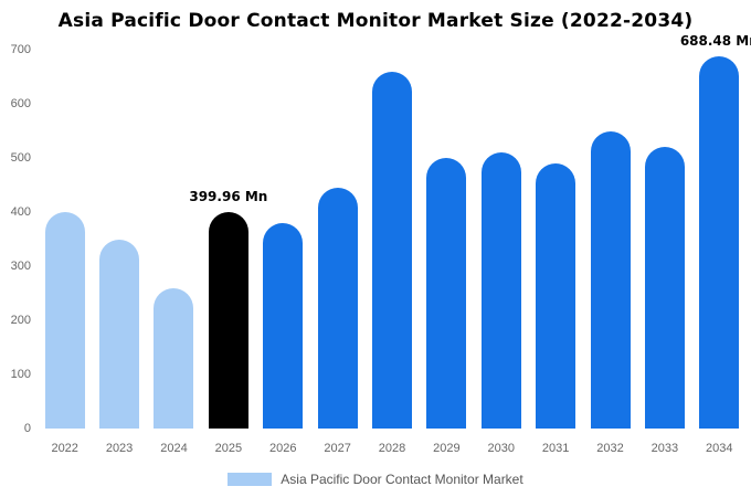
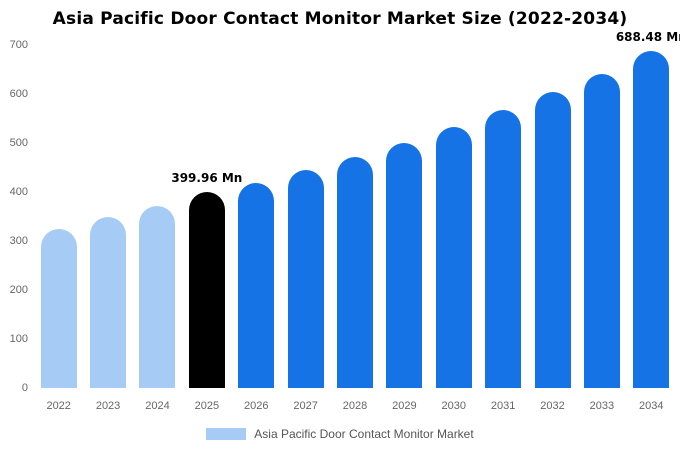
2022: 400 -> 320
2024: 260 -> 370
2026: 380 -> 420
2028: 660 -> 470
2030: 510 -> 530
2031: 490 -> 570
2032: 550 -> 600
2033: 520 -> 640
